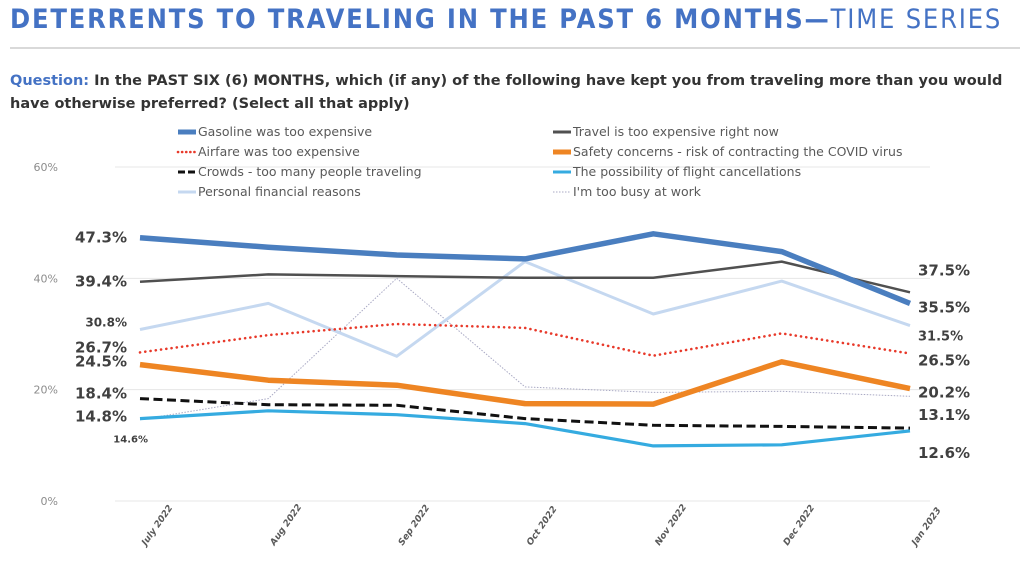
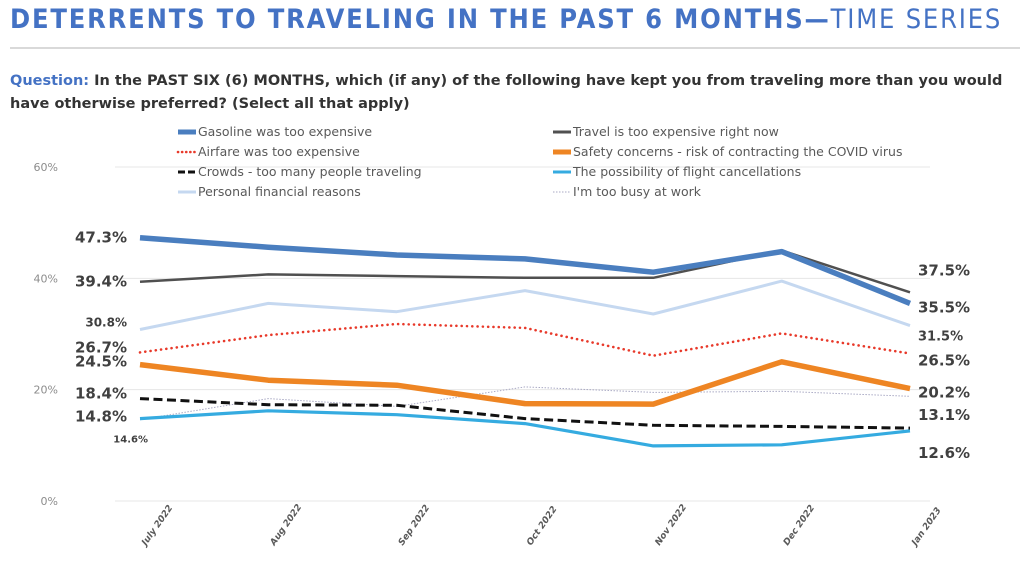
Personal financial reasons/Sep 2022: 26% -> 34%
I'm too busy at work/Sep 2022: 40% -> 17%
Personal financial reasons/Oct 2022: 43% -> 38%
Gasoline was too expensive/Nov 2022: 48% -> 41%
Travel is too expensive right now/Dec 2022: 43% -> 45%
